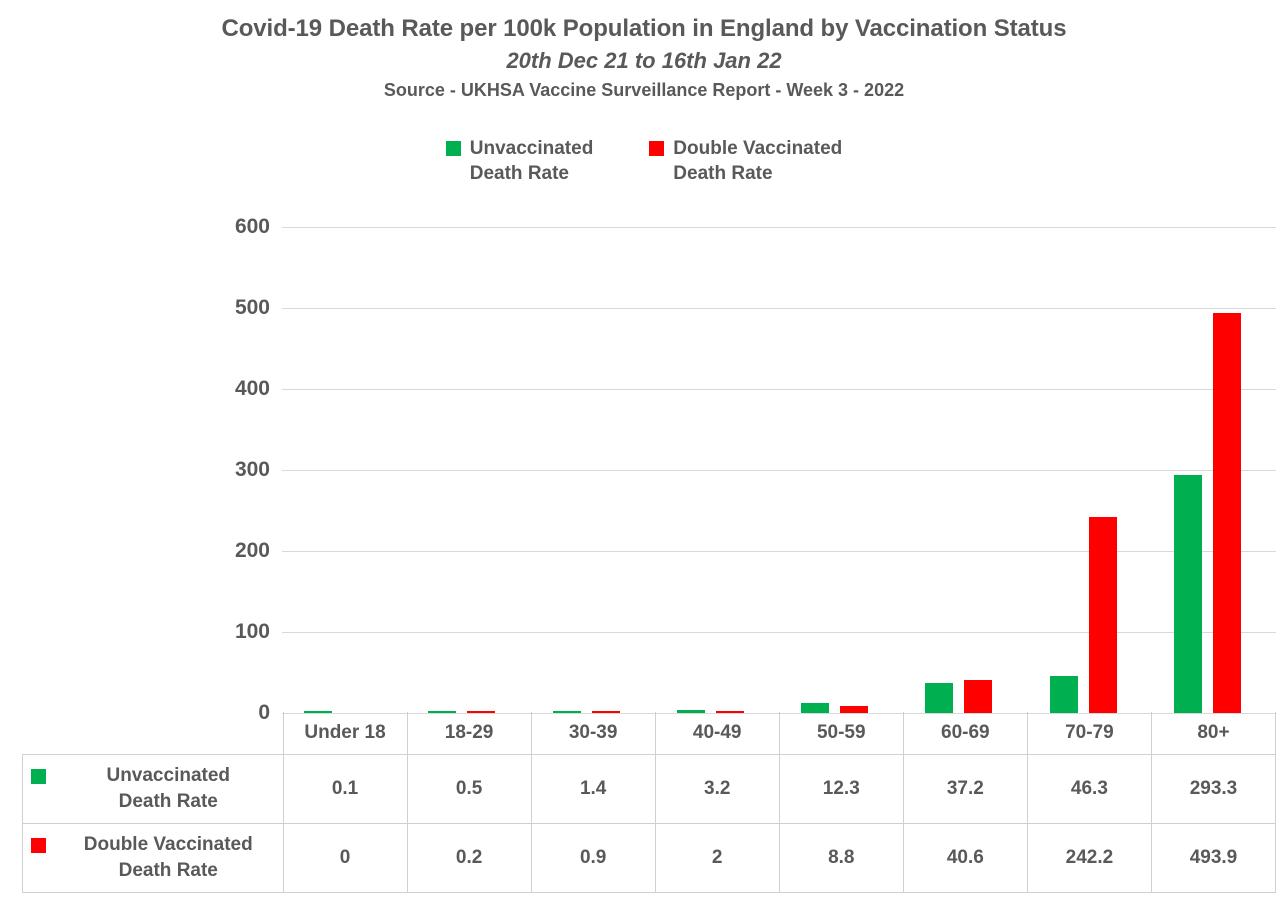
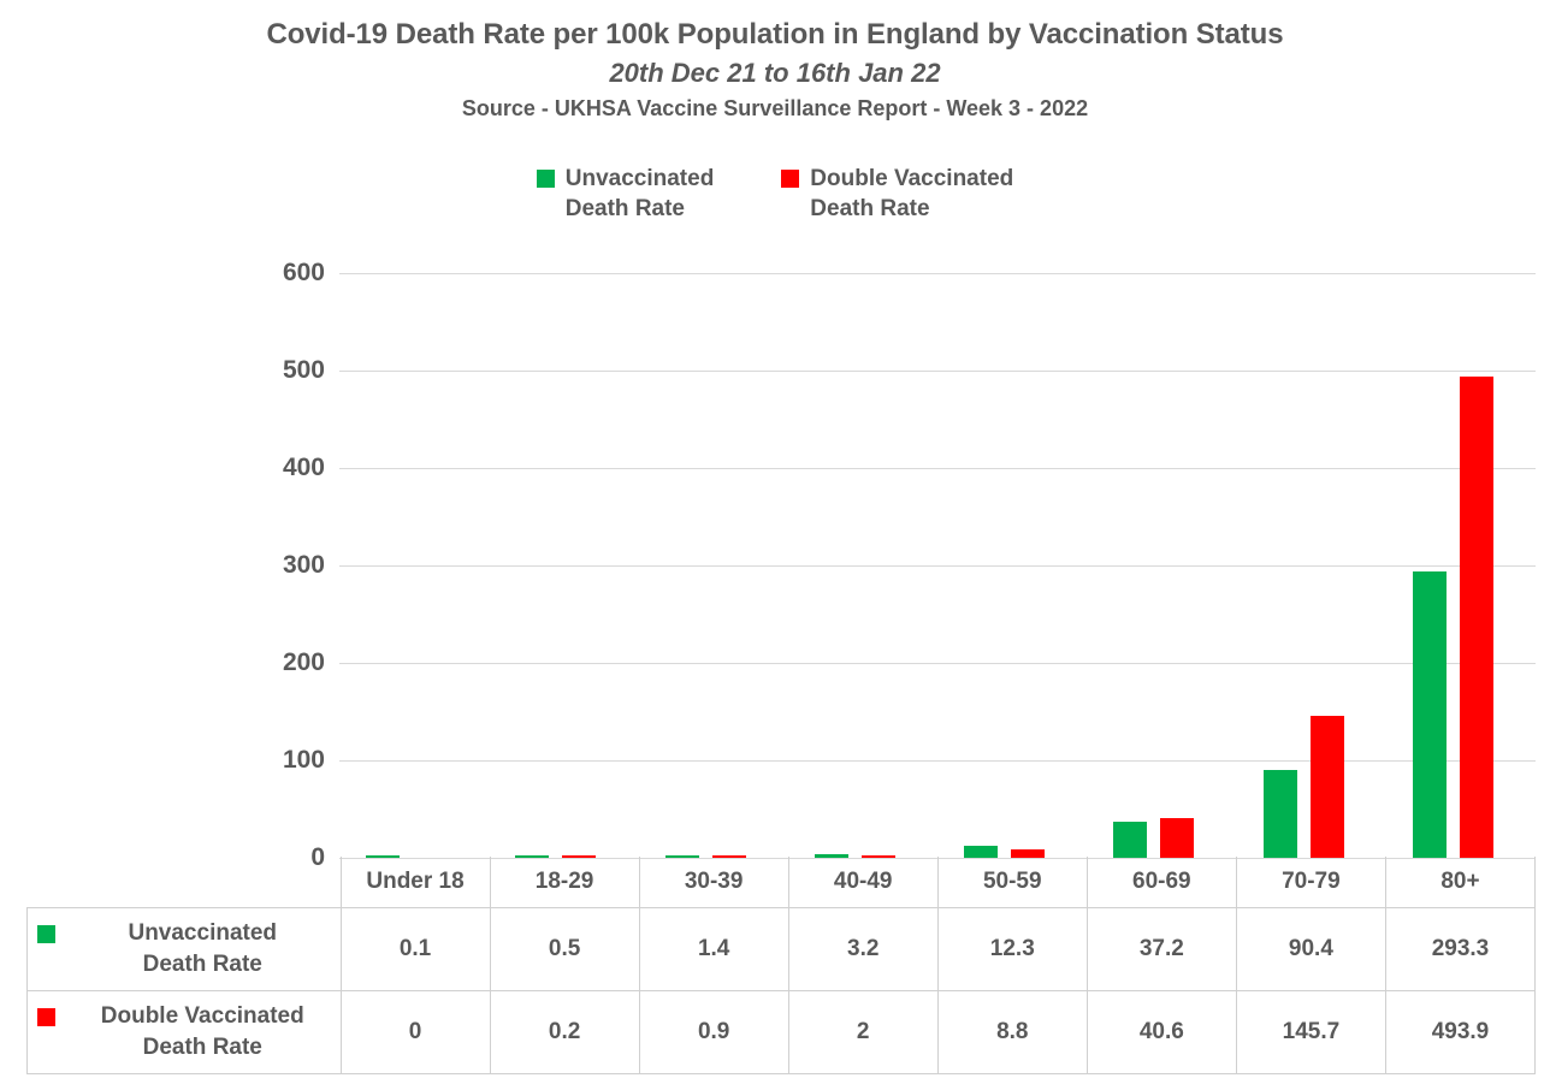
Unvaccinated Death Rate/70-79: 46.3 -> 90.4
Double Vaccinated Death Rate/70-79: 242.2 -> 145.7
